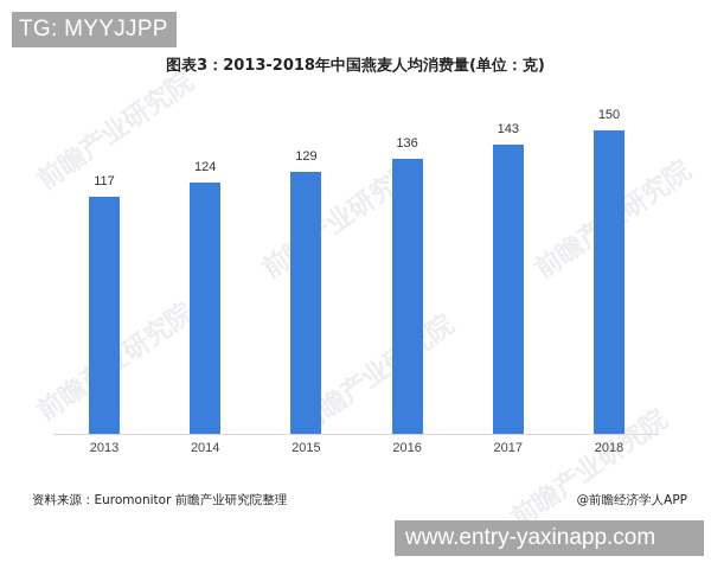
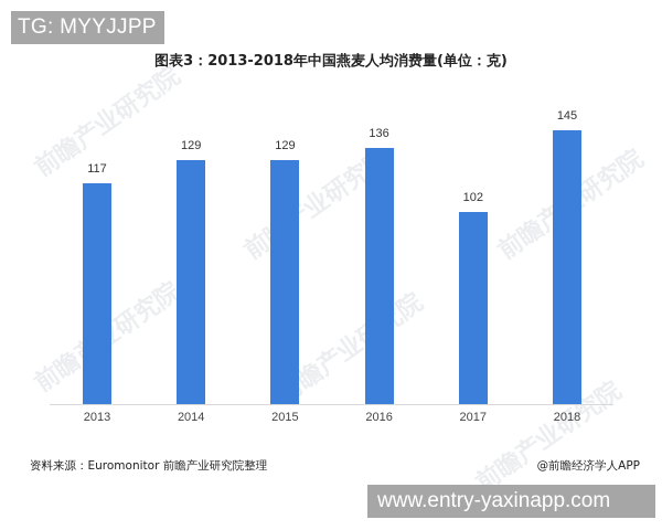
2014: 124 -> 129
2017: 143 -> 102
2018: 150 -> 145
